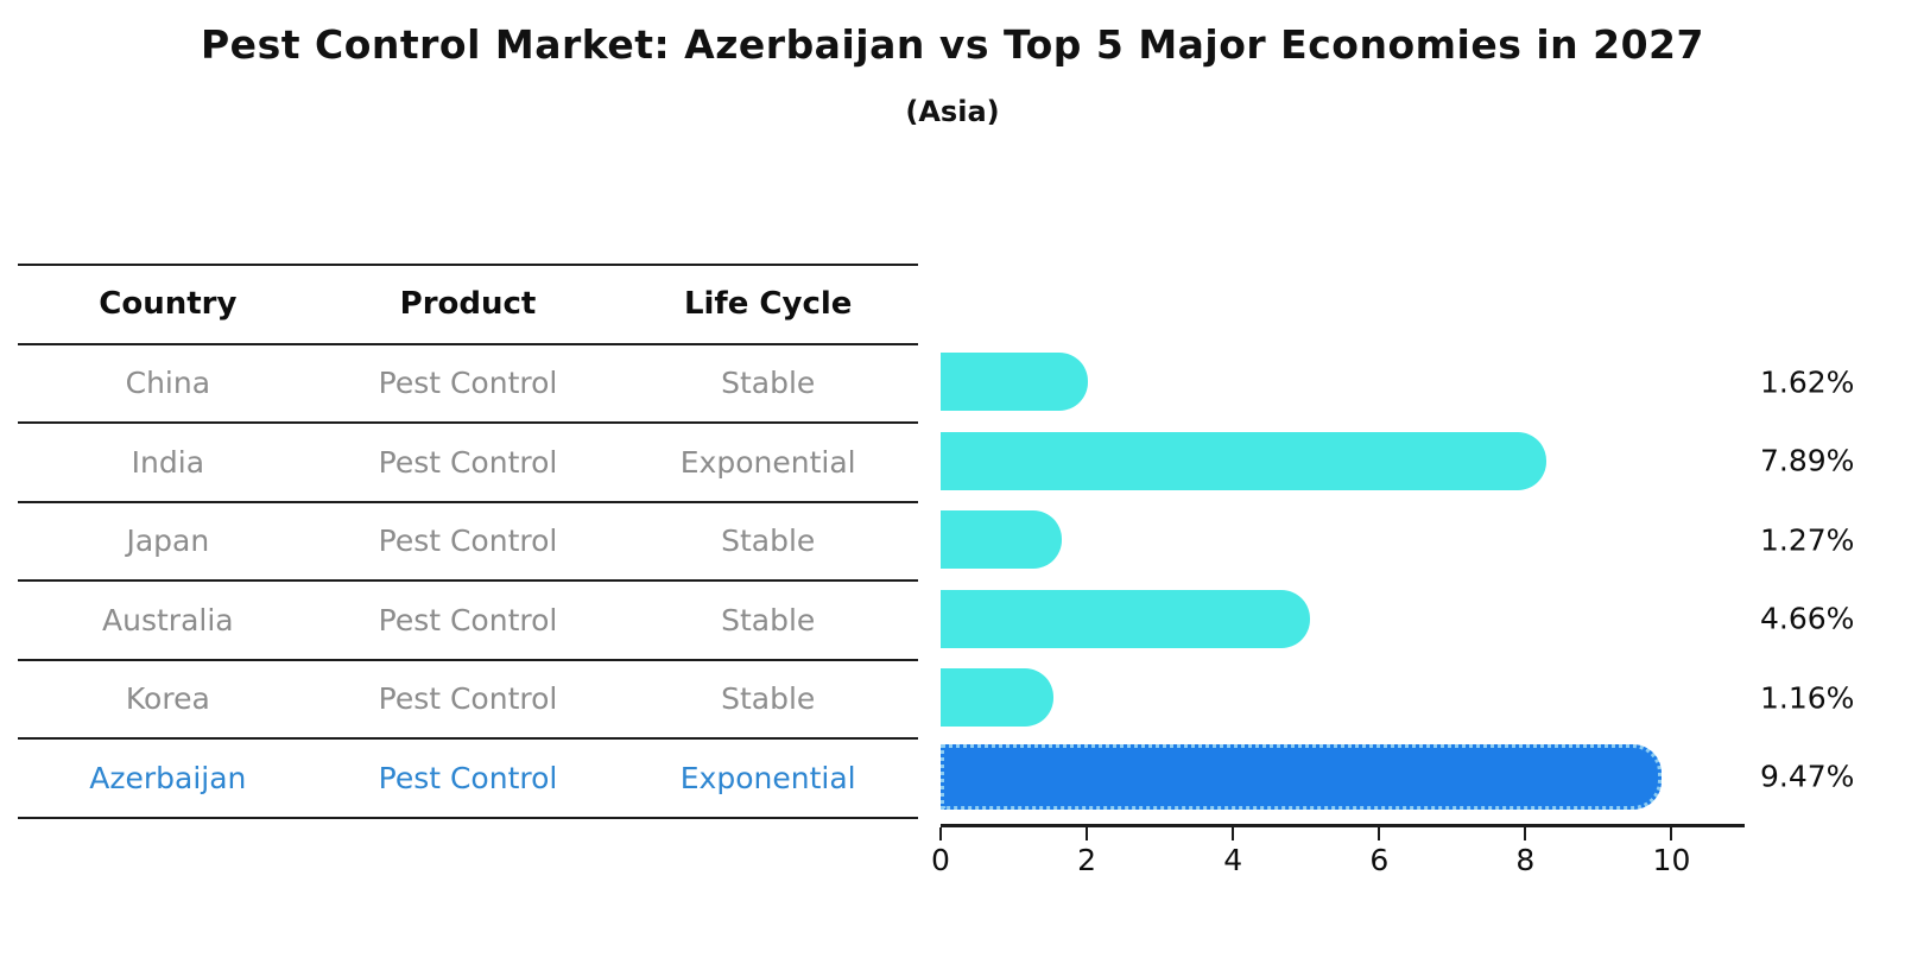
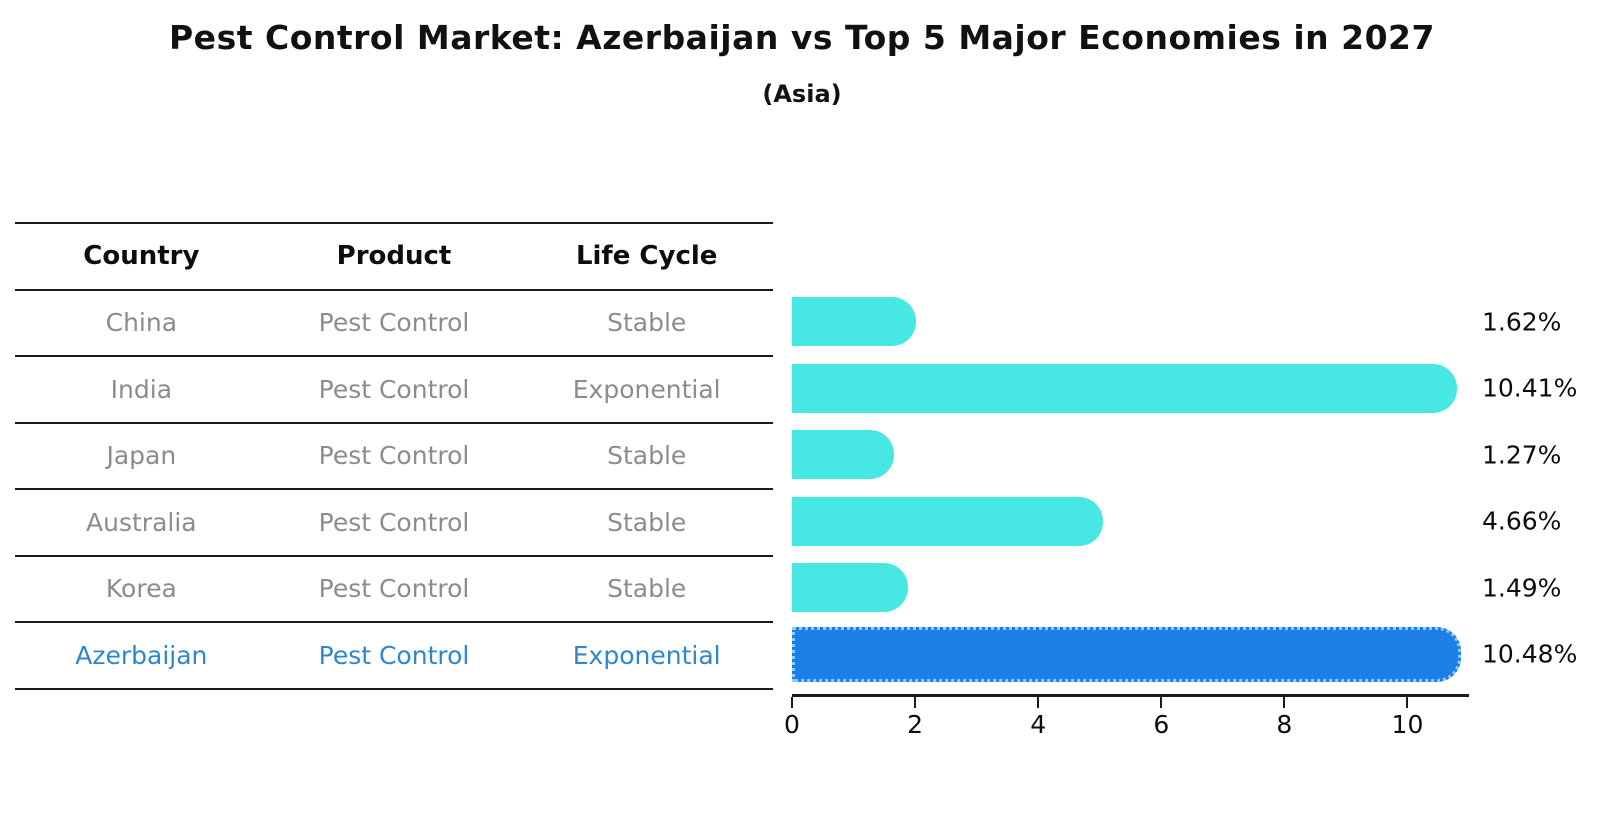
India: 7.89% -> 10.41%
Korea: 1.16% -> 1.49%
Azerbaijan: 9.47% -> 10.48%
